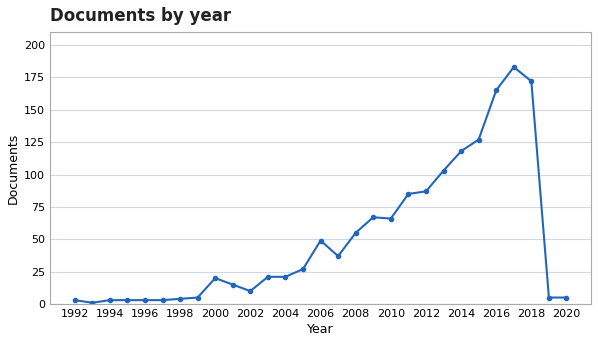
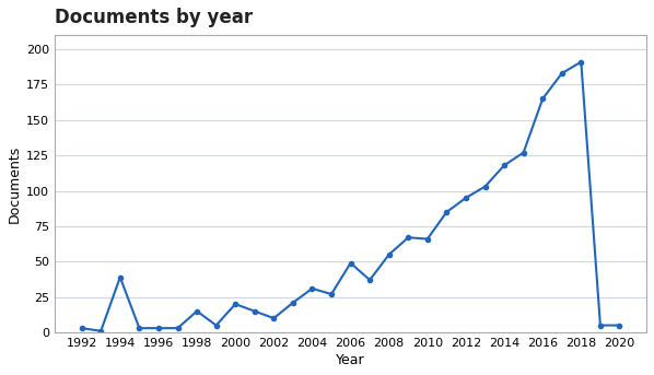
1994: 3 -> 39
1998: 4 -> 15
2004: 21 -> 31
2012: 87 -> 95
2018: 172 -> 191
